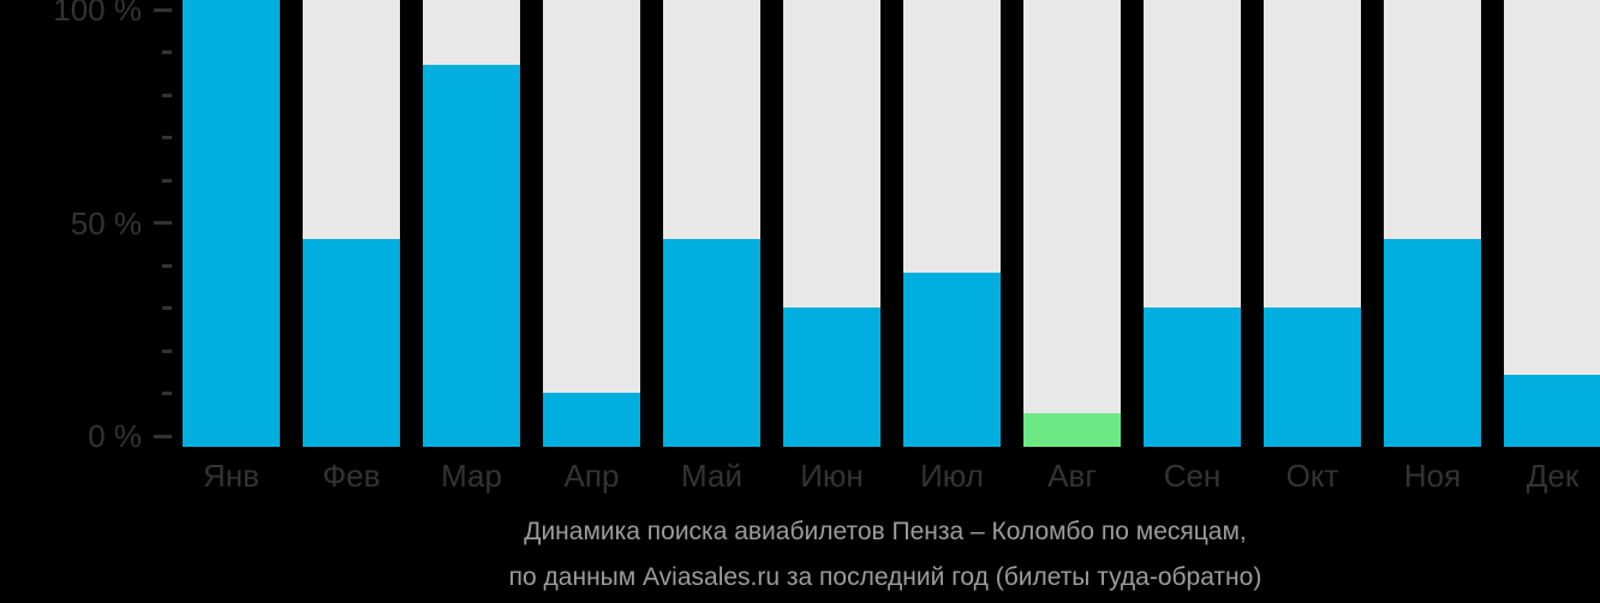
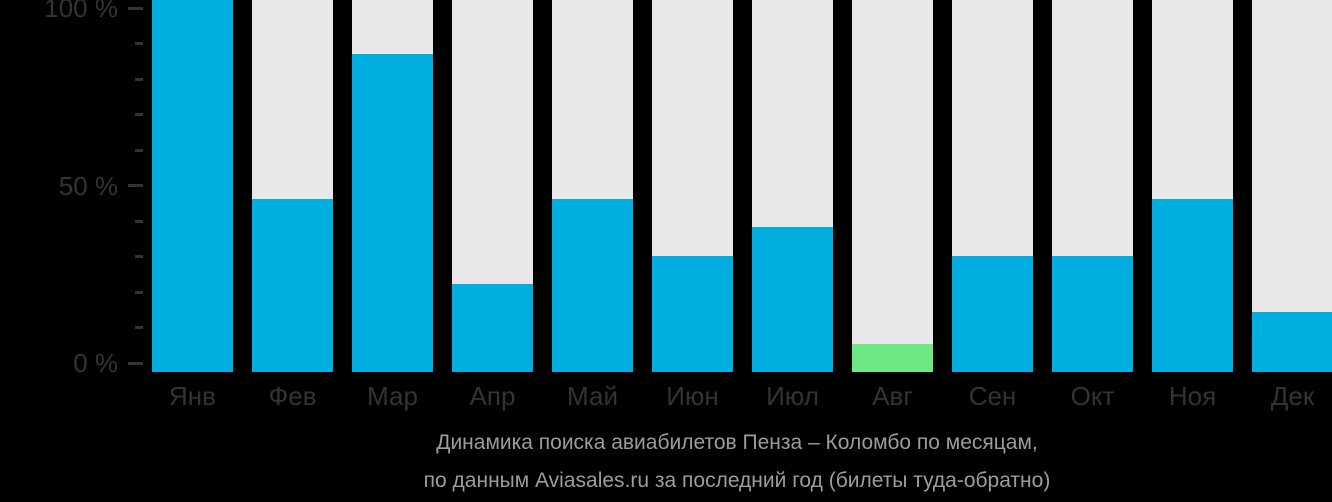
Апр: 10% -> 22%
